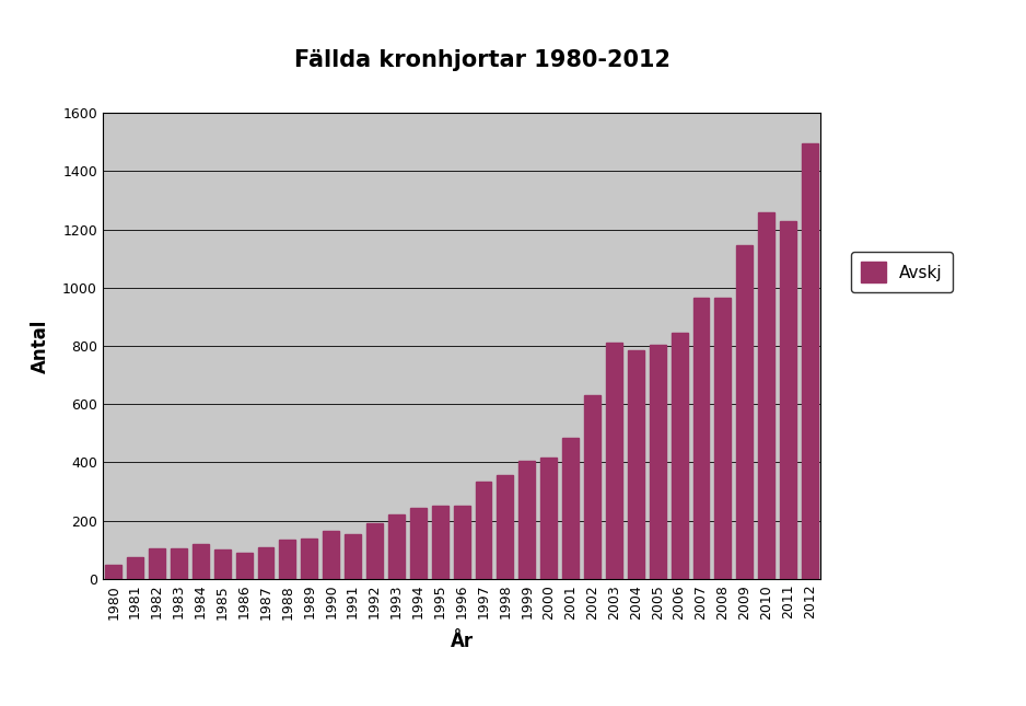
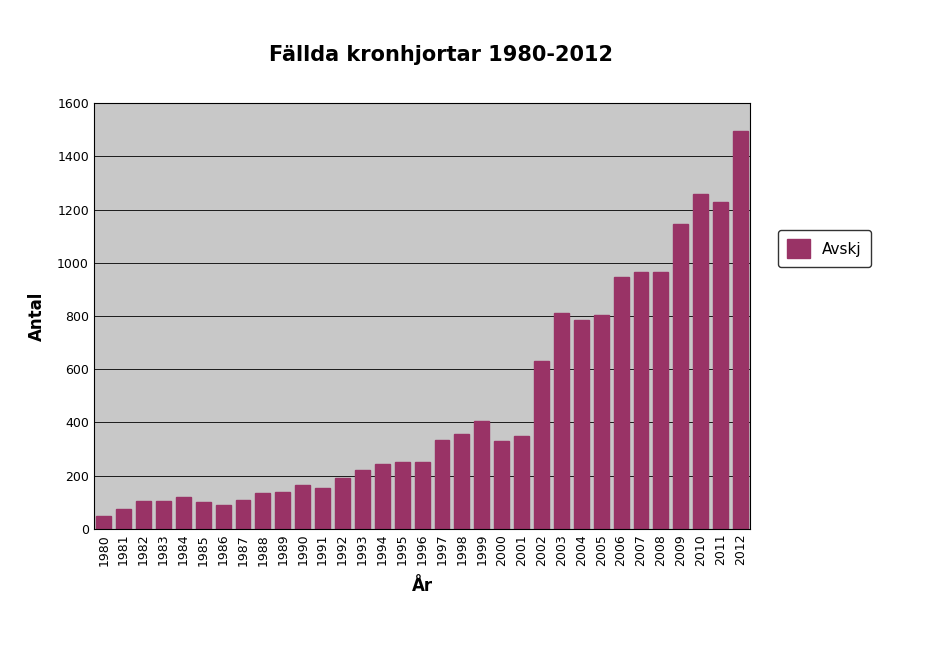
2000: 415 -> 330
2001: 485 -> 350
2006: 845 -> 945
